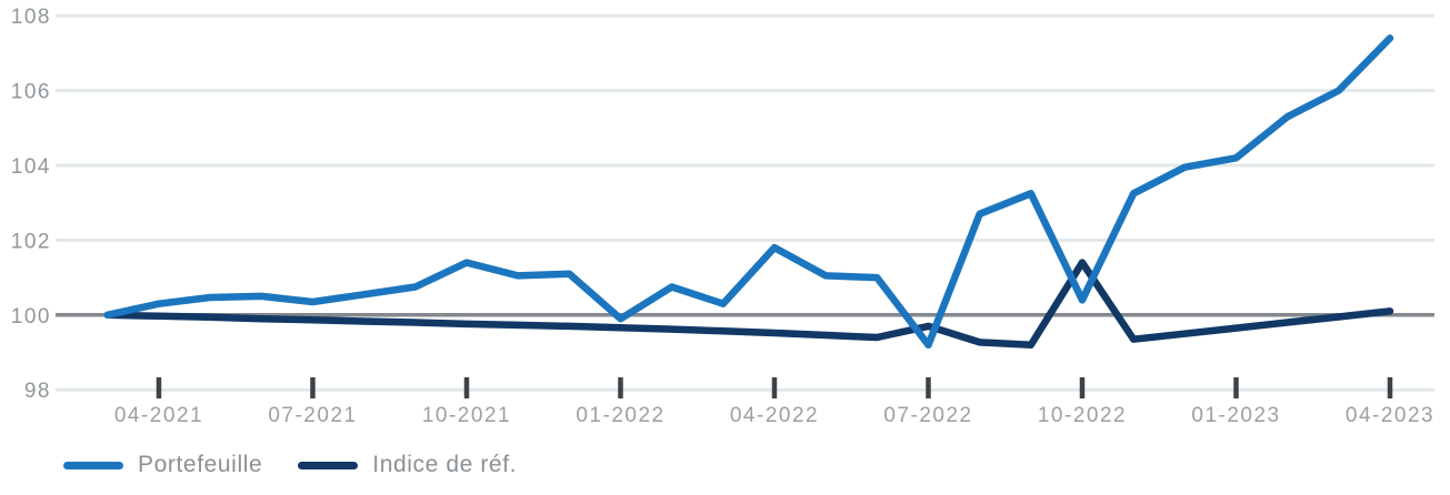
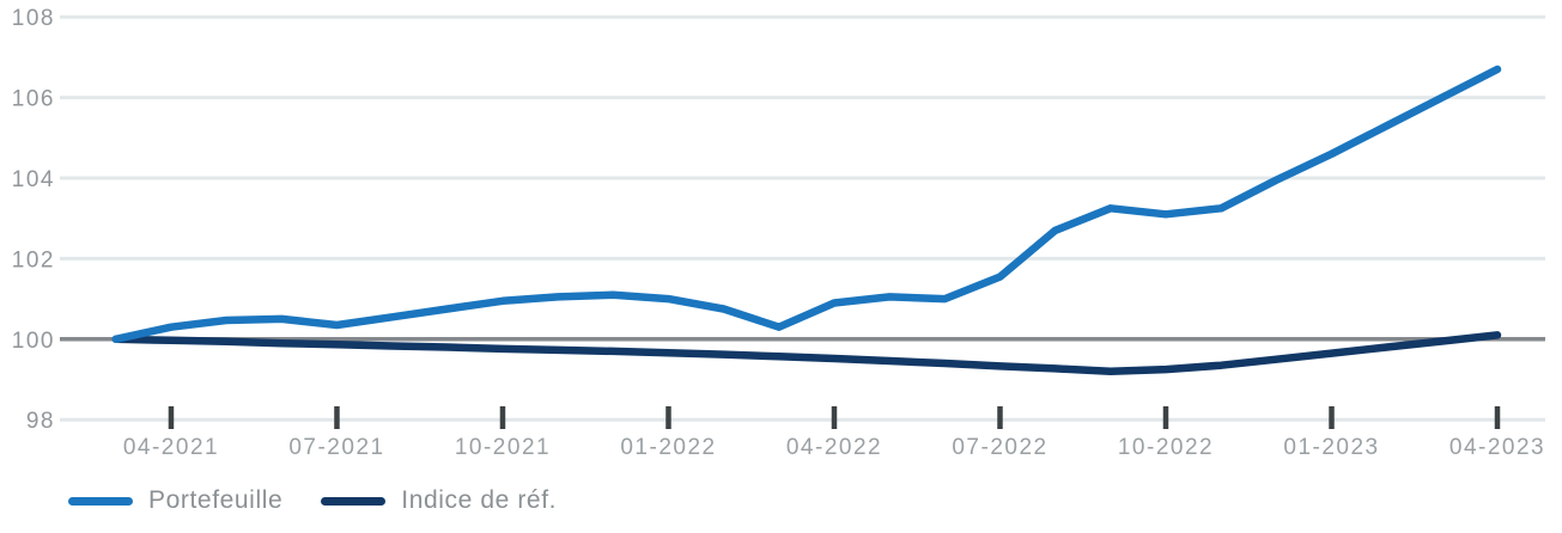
Portefeuille/10-2021: 101.4 -> 101.0
Portefeuille/01-2022: 99.9 -> 101.0
Portefeuille/04-2022: 101.8 -> 100.9
Portefeuille/07-2022: 99.2 -> 101.5
Indice de réf./07-2022: 99.7 -> 99.3
Portefeuille/10-2022: 100.4 -> 103.1
Indice de réf./10-2022: 101.4 -> 99.2
Portefeuille/01-2023: 104.2 -> 104.6
Portefeuille/04-2023: 107.4 -> 106.7
